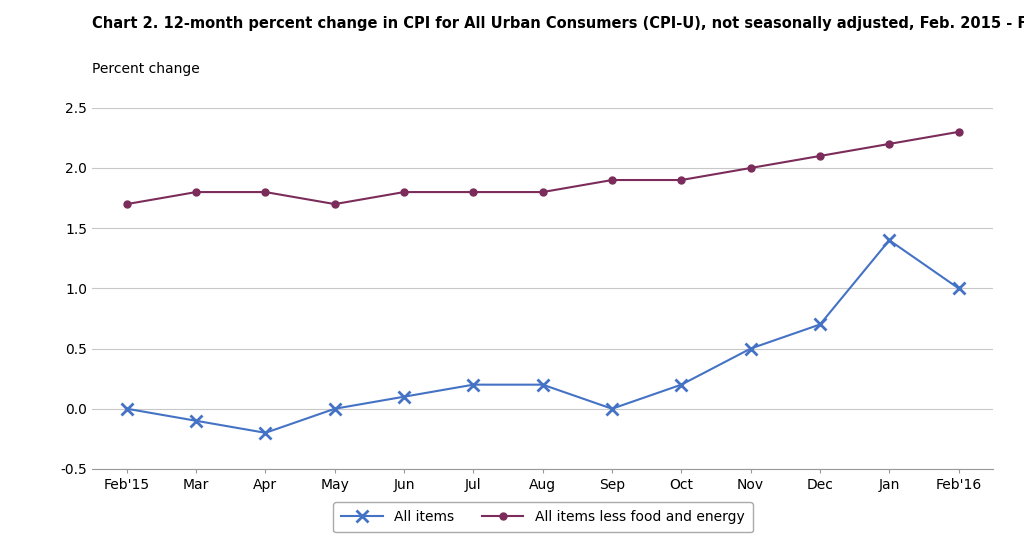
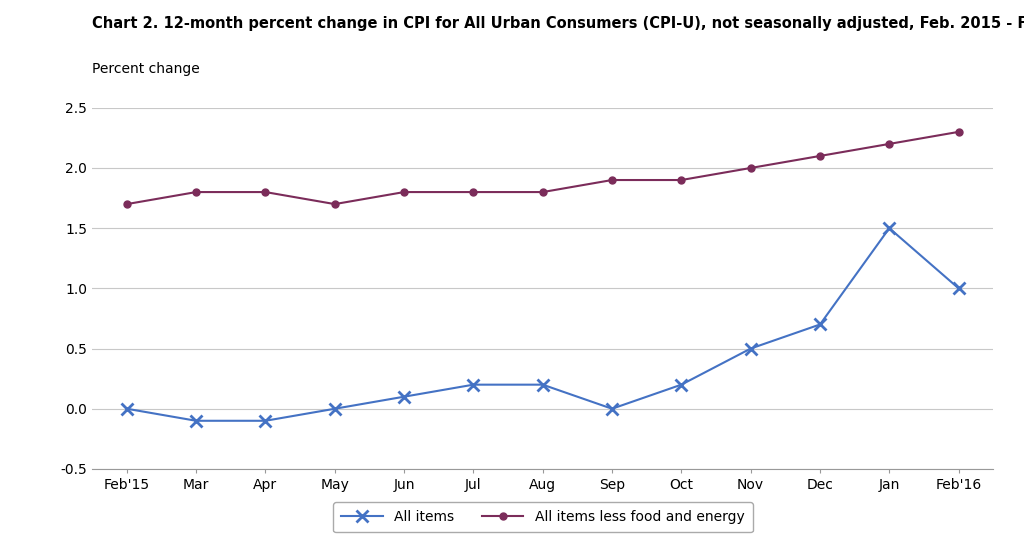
All items/Apr: -0.2 -> -0.1
All items/Jan: 1.4 -> 1.5
